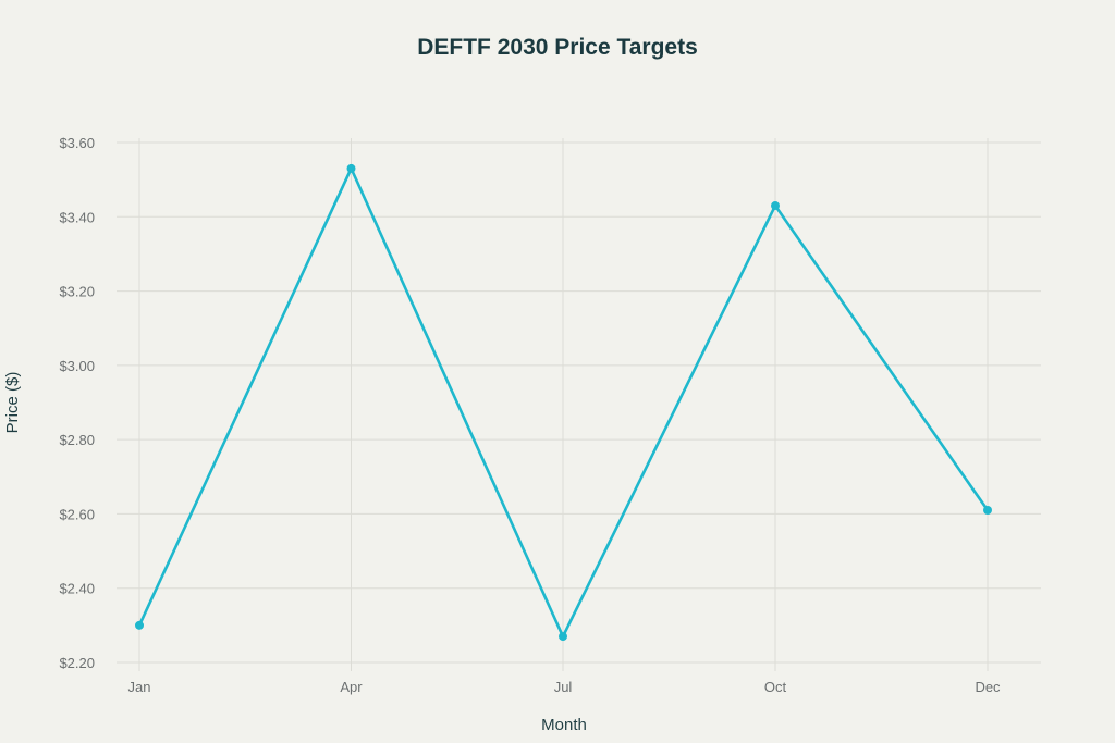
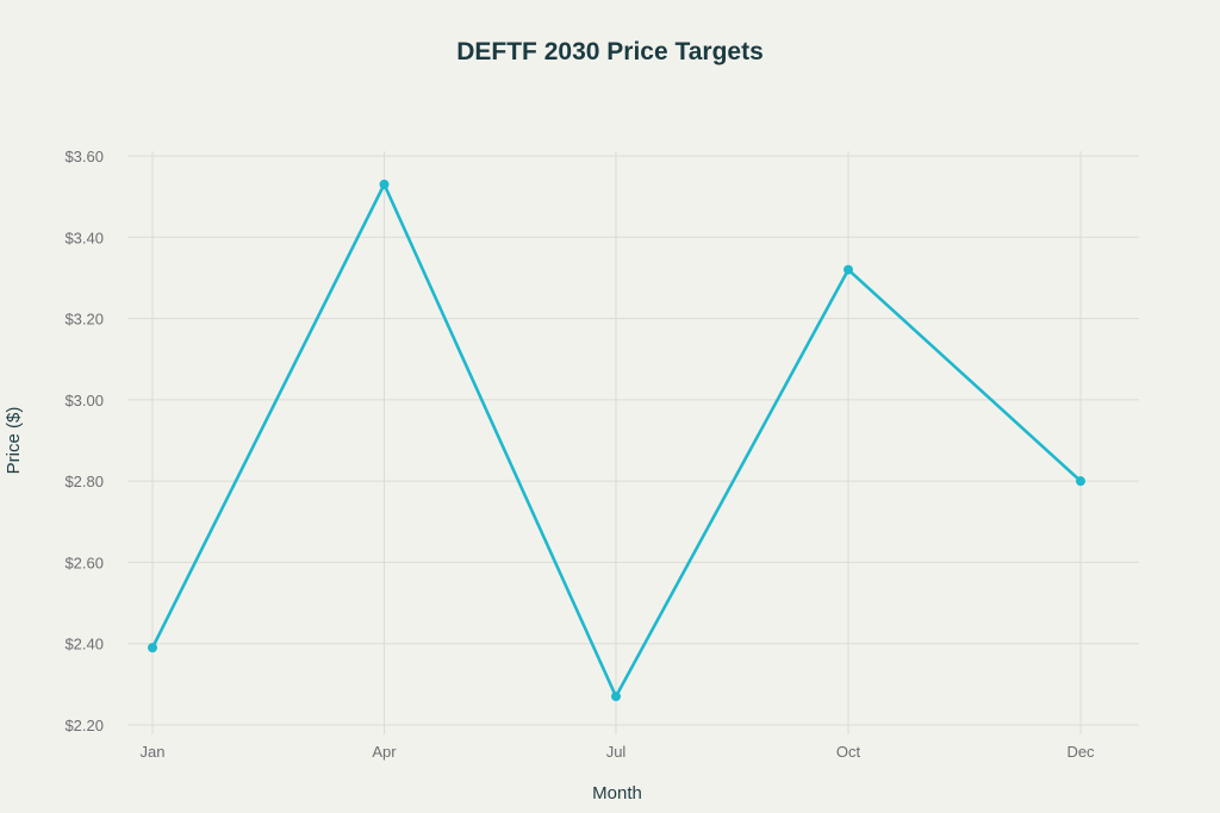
Jan: $2.30 -> $2.39
Oct: $3.43 -> $3.32
Dec: $2.61 -> $2.80
